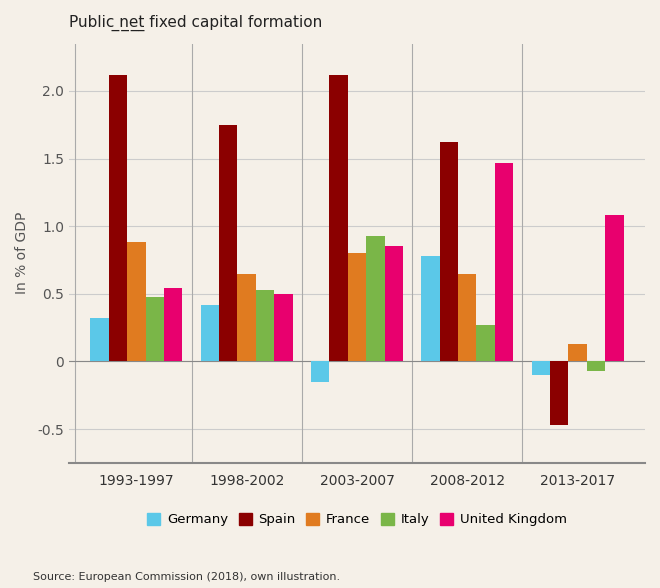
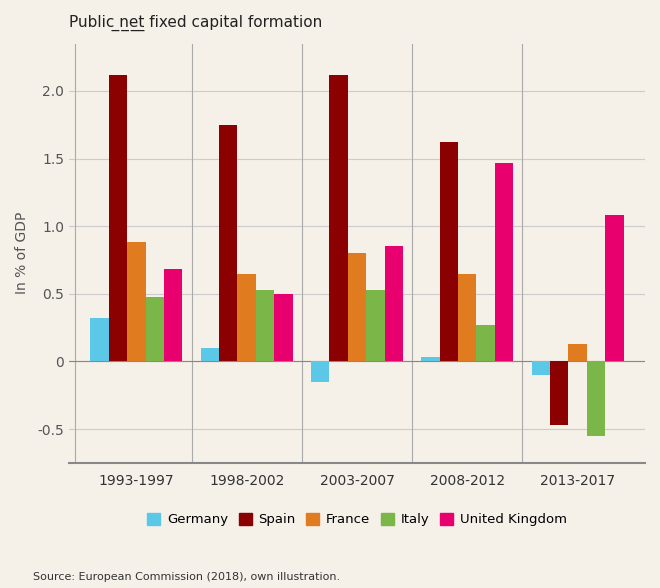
United Kingdom/1993-1997: 0.54 -> 0.68
Germany/1998-2002: 0.42 -> 0.10
Italy/2003-2007: 0.93 -> 0.53
Germany/2008-2012: 0.78 -> 0.03
Italy/2013-2017: -0.07 -> -0.55
